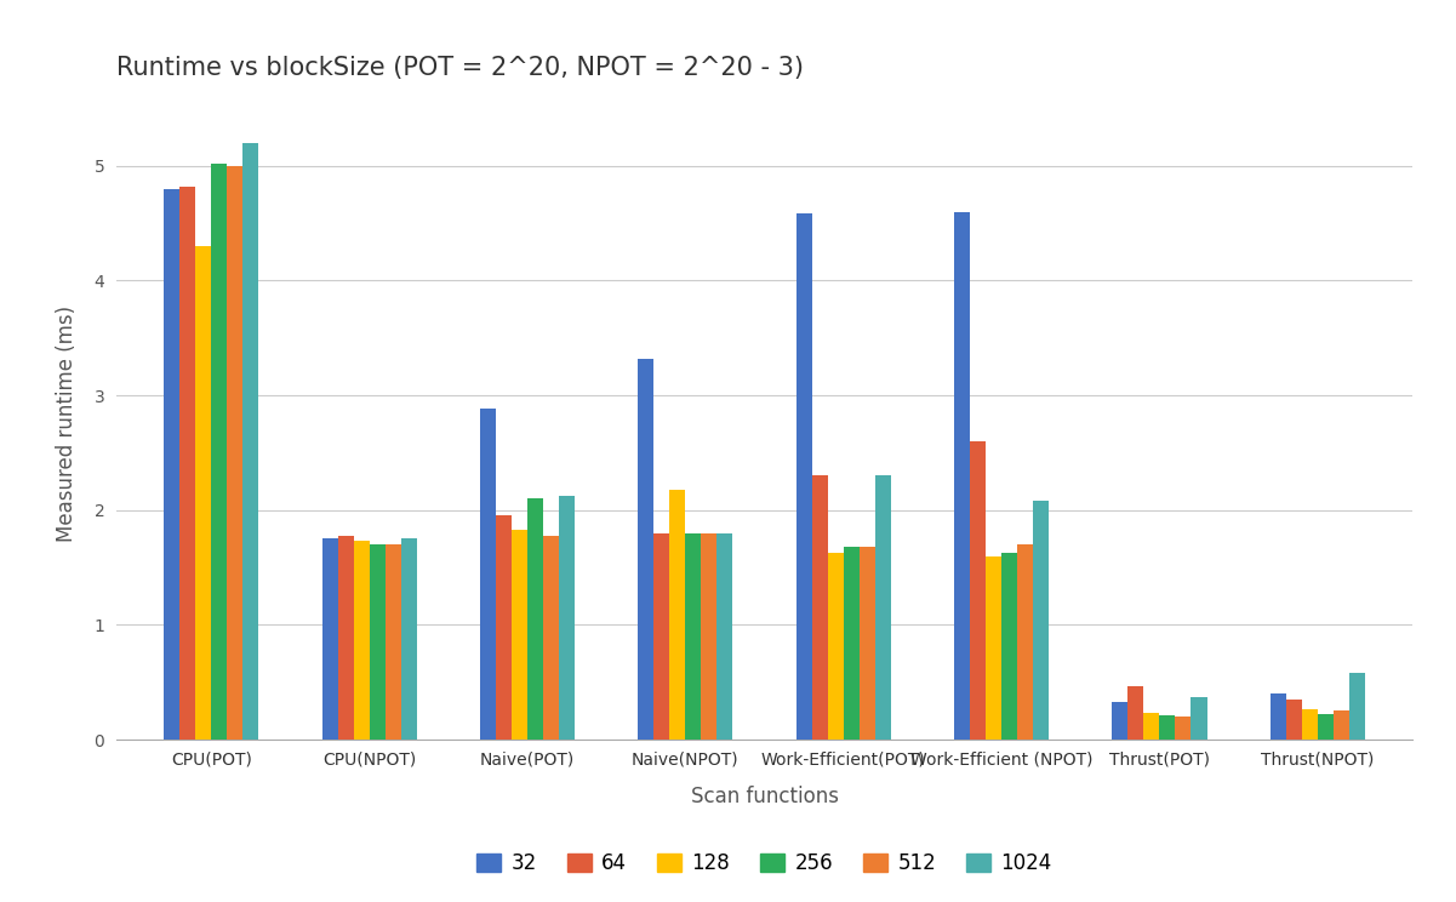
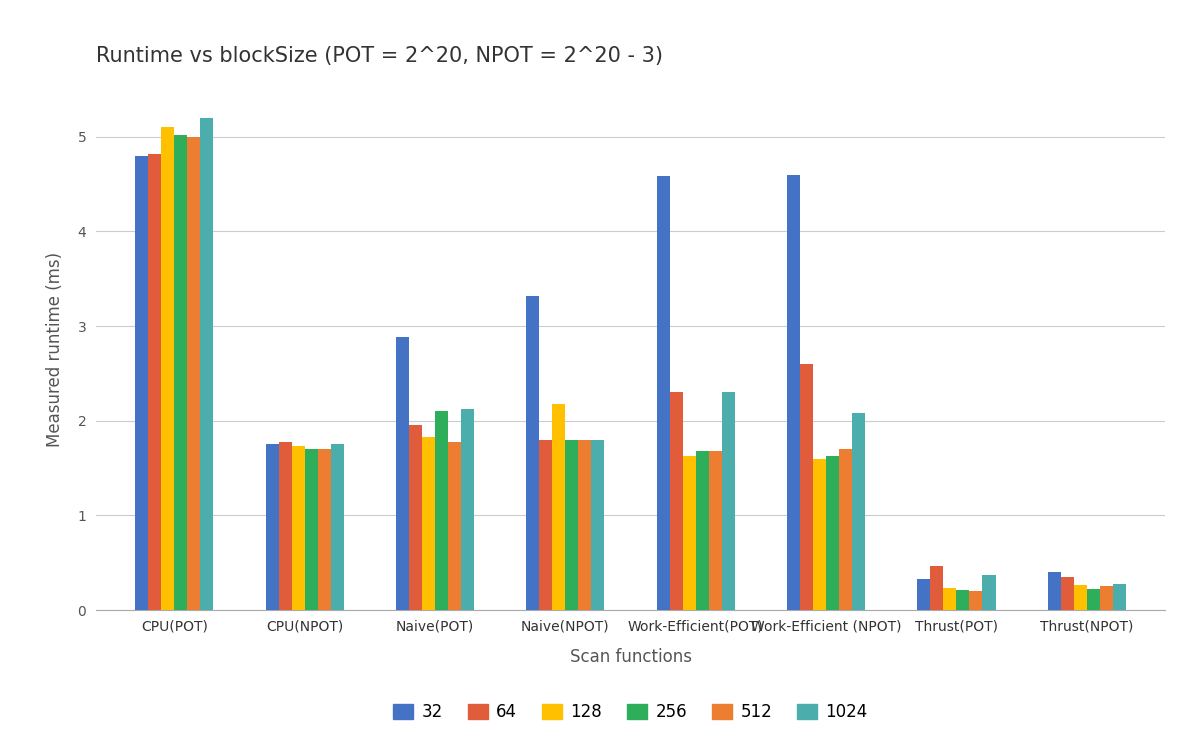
128/CPU(POT): 4.30 -> 5.10
1024/Thrust(NPOT): 0.58 -> 0.28
